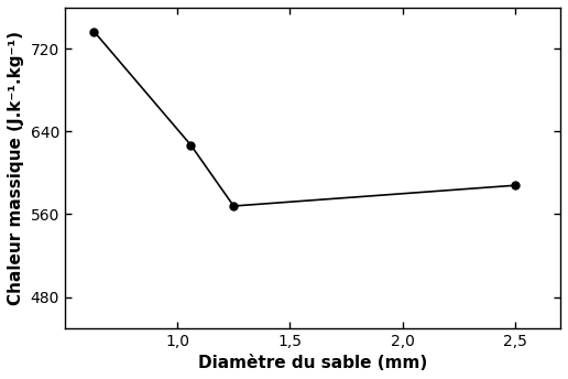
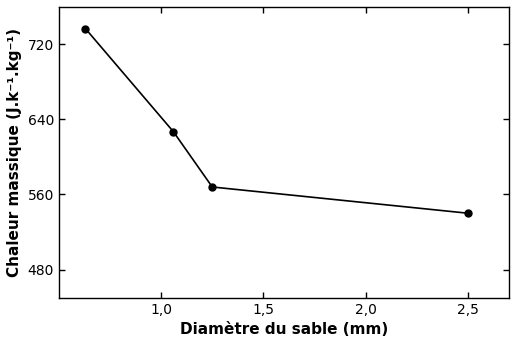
2,5: 588 -> 540
